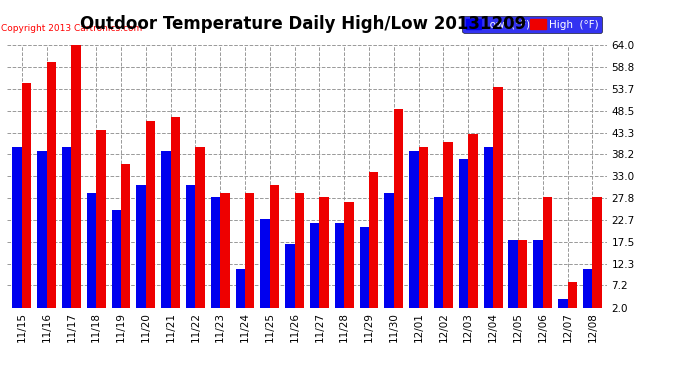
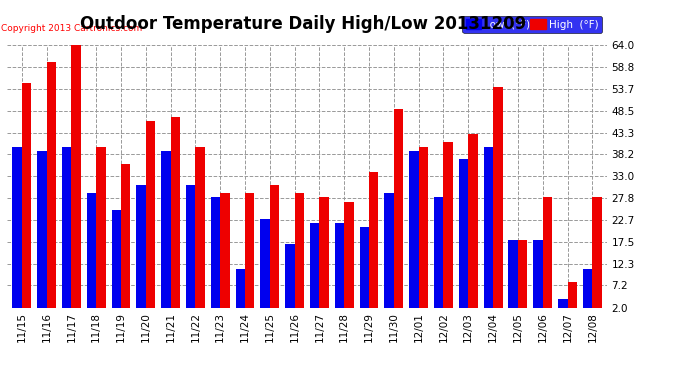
High (°F)/11/18: 44 -> 40
